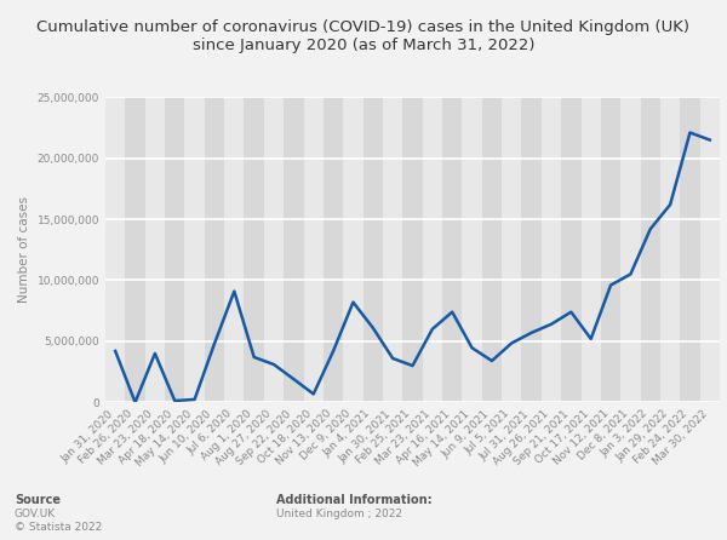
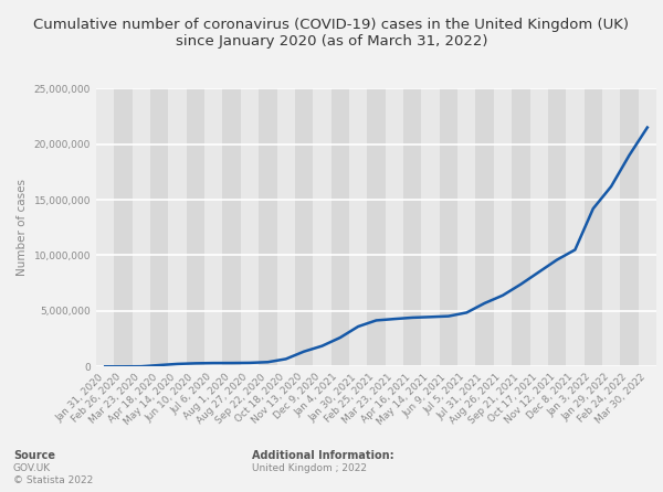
Jan 31, 2020: 4,200,000 -> 0
Mar 23, 2020: 4,000,000 -> 0
Jun 10, 2020: 4,800,000 -> 300,000
Jul 6, 2020: 9,100,000 -> 300,000
Aug 1, 2020: 3,700,000 -> 300,000
Aug 27, 2020: 3,100,000 -> 300,000
Sep 22, 2020: 1,900,000 -> 400,000
Nov 13, 2020: 4,200,000 -> 1,400,000
Dec 9, 2020: 8,200,000 -> 1,800,000
Jan 4, 2021: 6,100,000 -> 2,600,000
Feb 25, 2021: 3,000,000 -> 4,200,000
Mar 23, 2021: 6,000,000 -> 4,300,000
Apr 16, 2021: 7,400,000 -> 4,400,000
Jun 9, 2021: 3,400,000 -> 4,500,000
Oct 17, 2021: 5,200,000 -> 8,500,000
Feb 24, 2022: 22,100,000 -> 19,000,000
